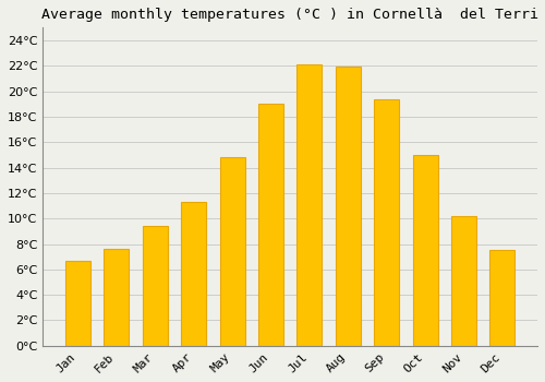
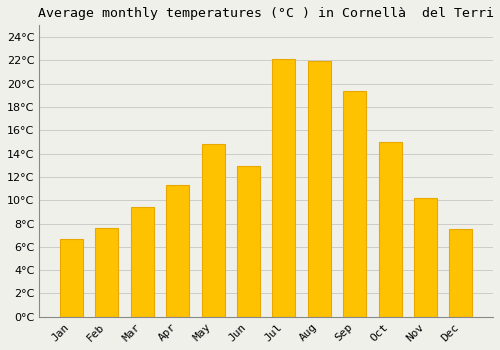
Jun: 19.0°C -> 12.9°C
